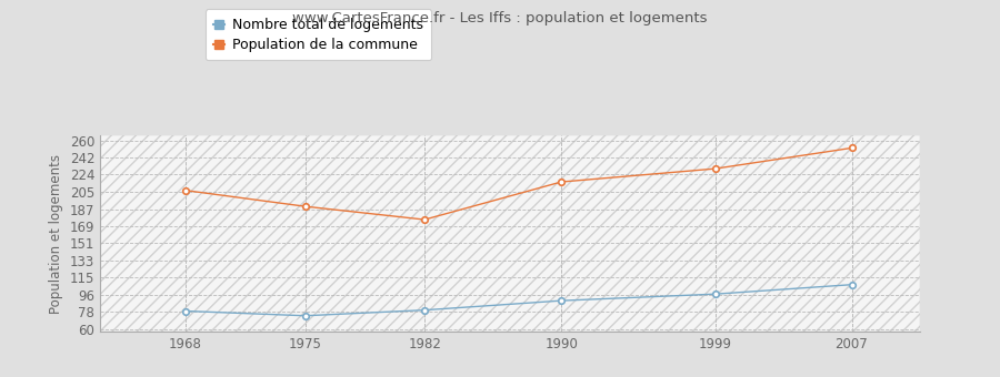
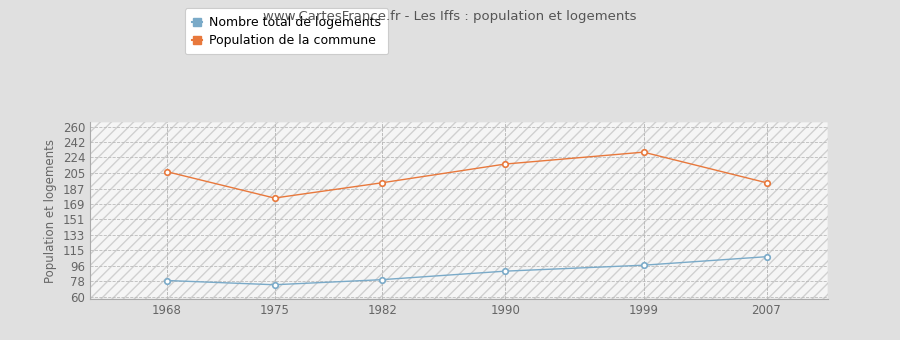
Population de la commune/1975: 190 -> 176
Population de la commune/1982: 176 -> 194
Population de la commune/2007: 252 -> 194
